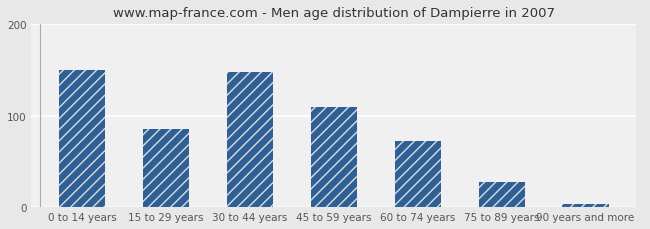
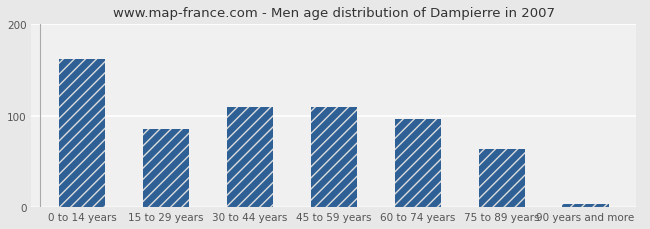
0 to 14 years: 150 -> 162
30 to 44 years: 148 -> 110
60 to 74 years: 72 -> 96
75 to 89 years: 28 -> 64
